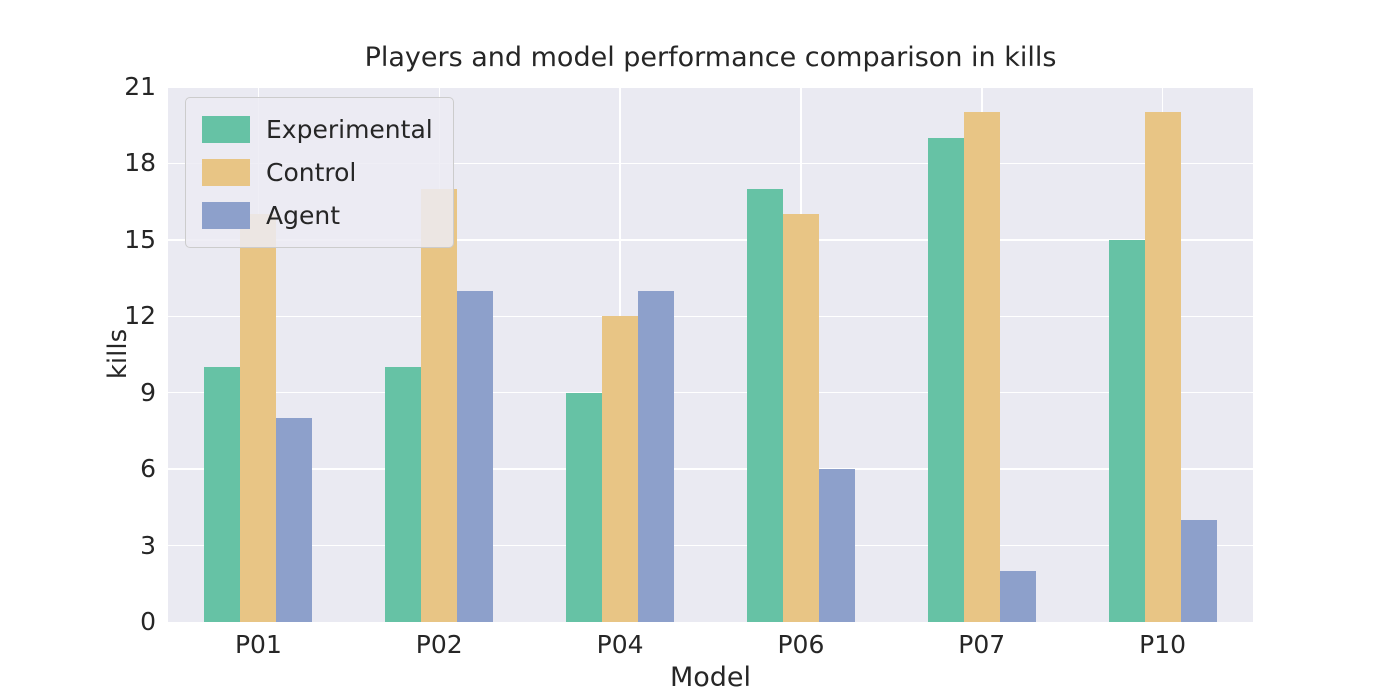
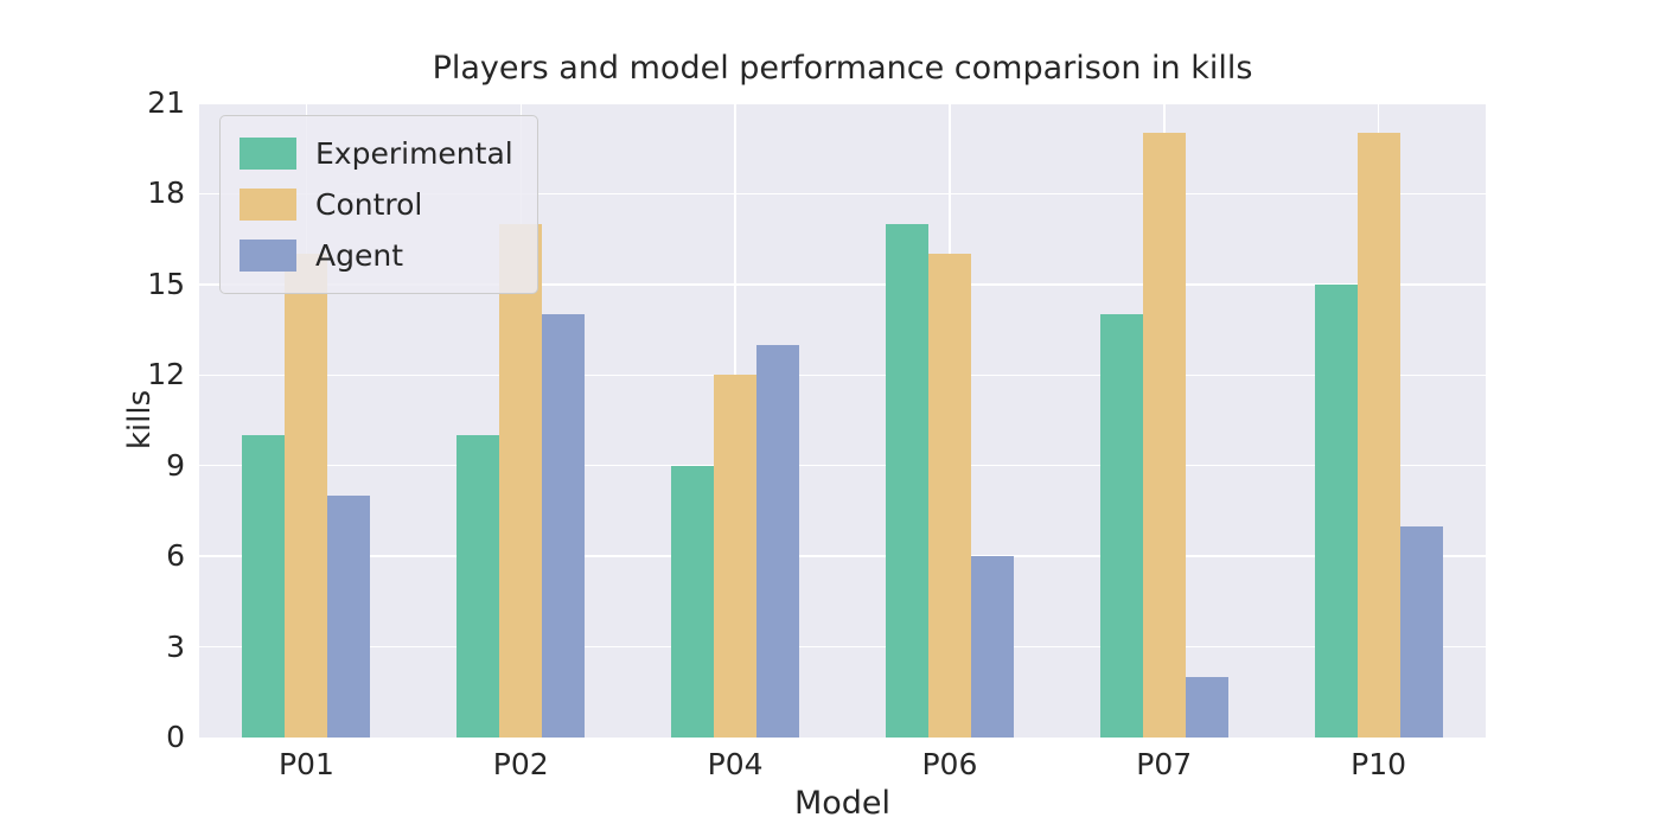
Agent/P02: 13 -> 14
Experimental/P07: 19 -> 14
Agent/P10: 4 -> 7
